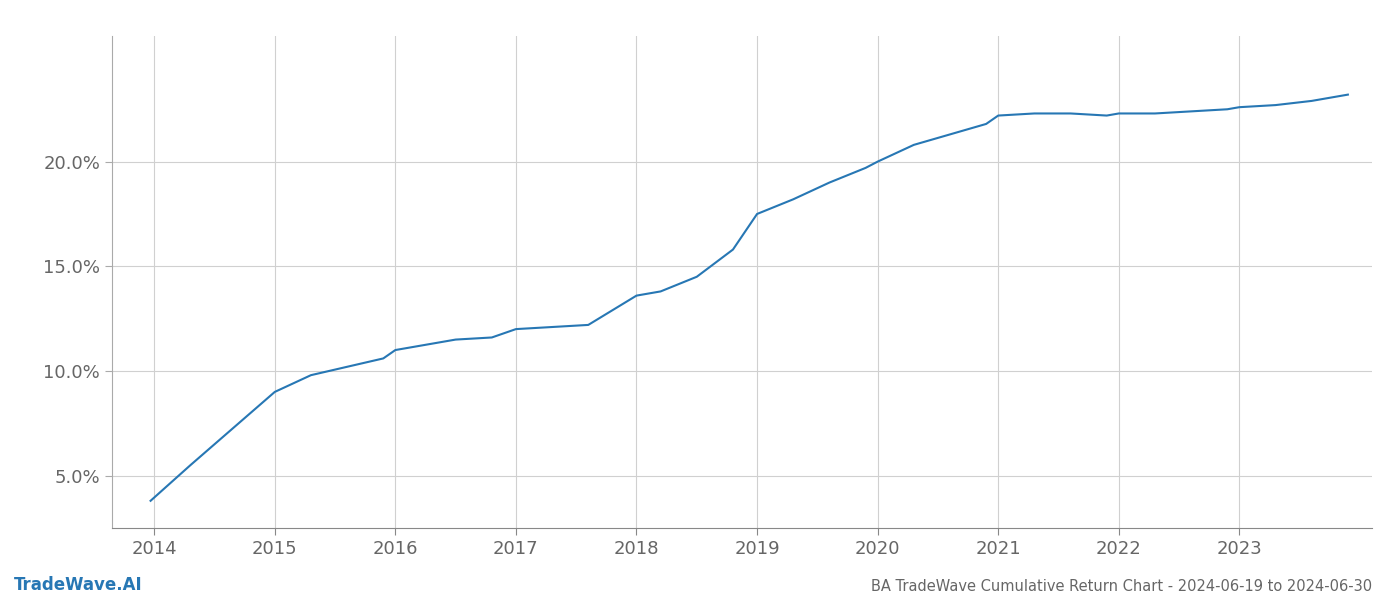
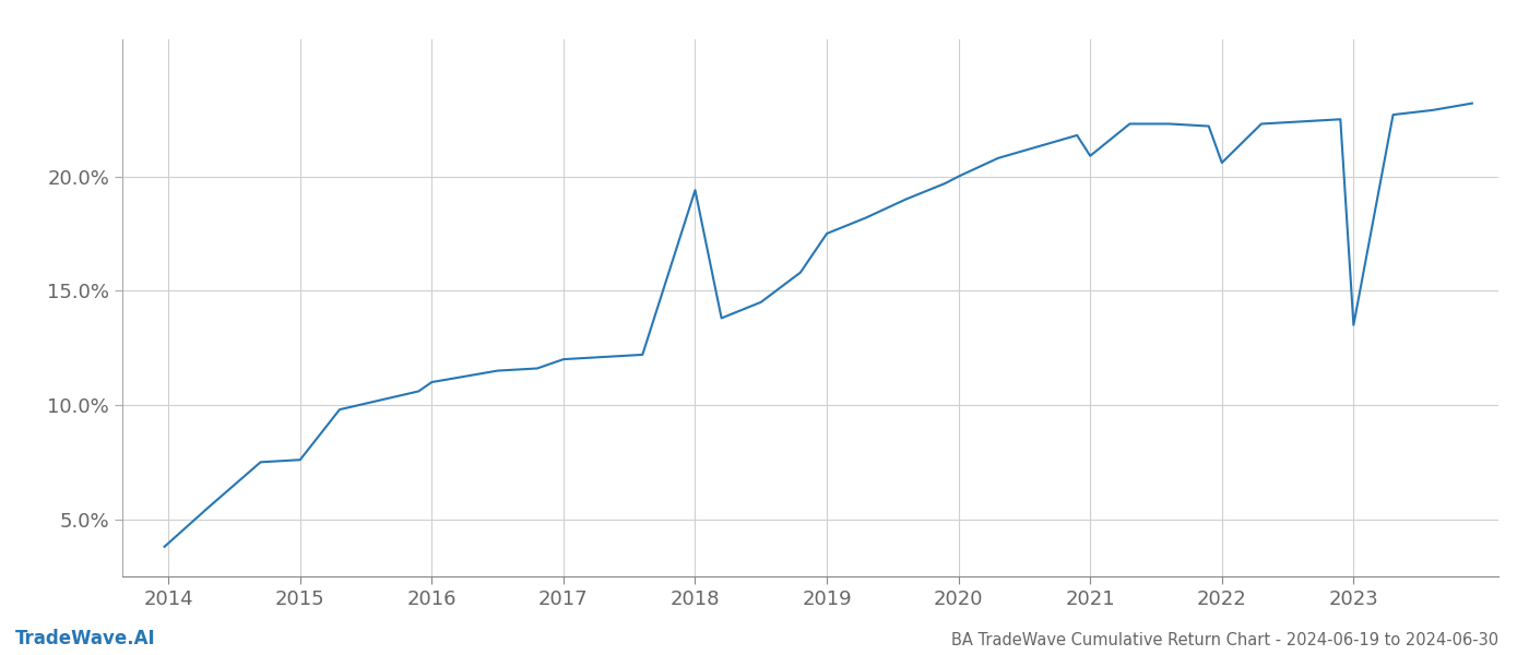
2015: 9.0% -> 7.6%
2018: 13.6% -> 19.4%
2021: 22.2% -> 20.9%
2022: 22.3% -> 20.6%
2023: 22.6% -> 13.5%
